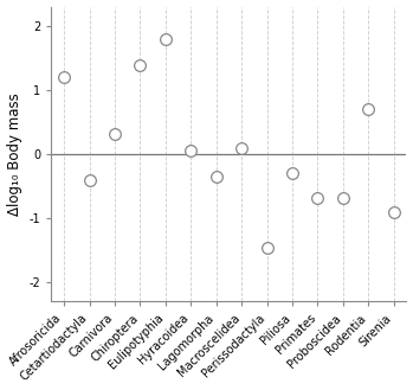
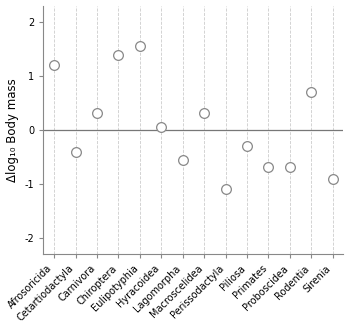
Eulipotyphia: 1.80 -> 1.55
Lagomorpha: -0.36 -> -0.55
Macroscelidea: 0.10 -> 0.32
Perissodactyla: -1.46 -> -1.10
